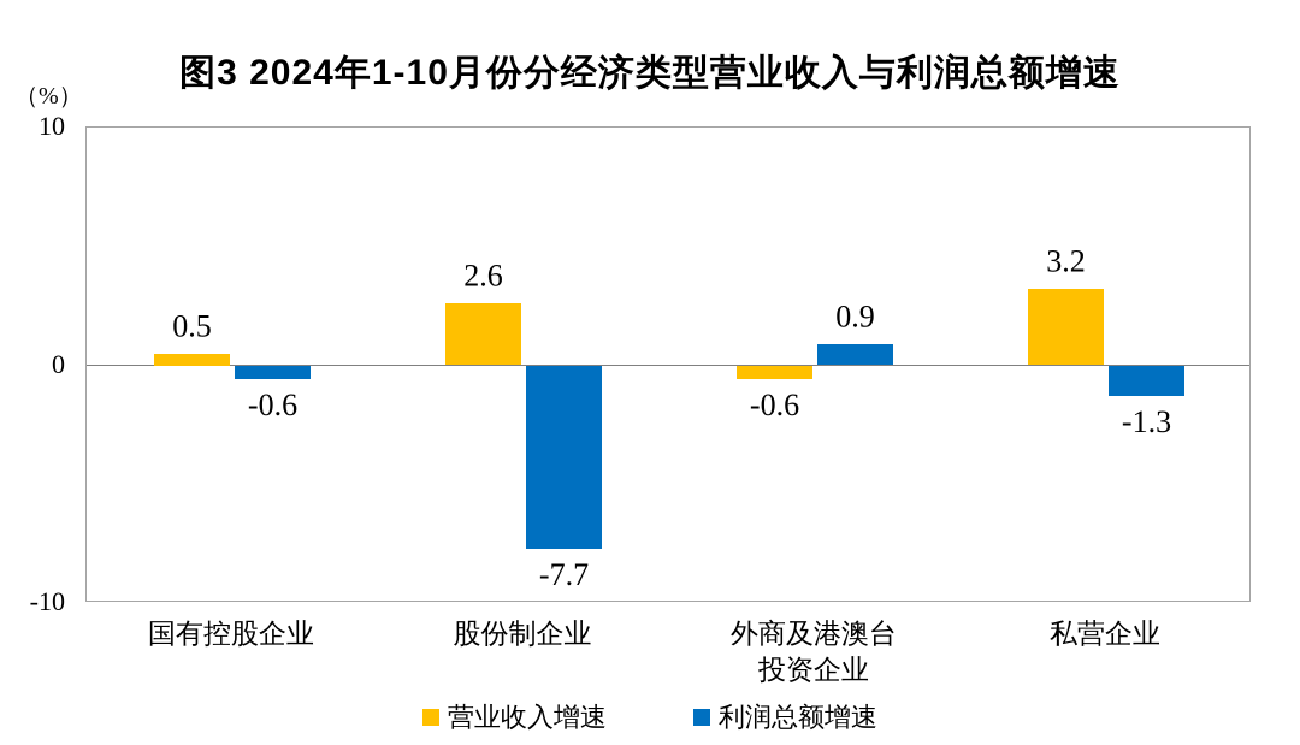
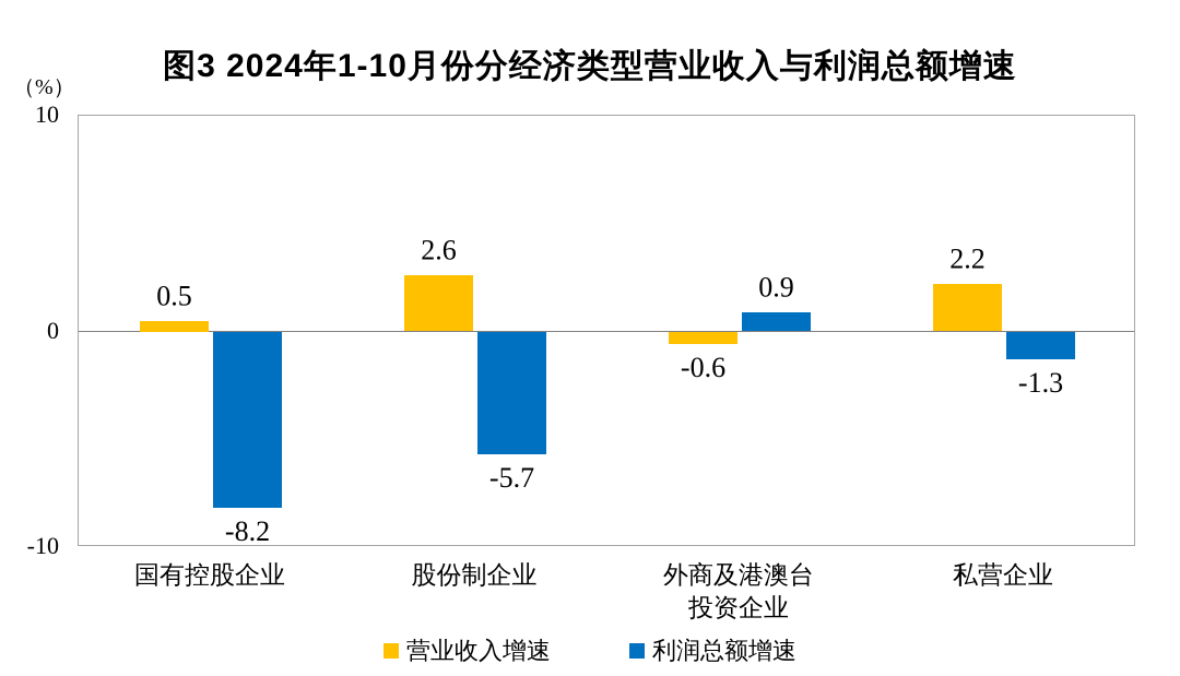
利润总额增速/国有控股企业: -0.6 -> -8.2
利润总额增速/股份制企业: -7.7 -> -5.7
营业收入增速/私营企业: 3.2 -> 2.2
